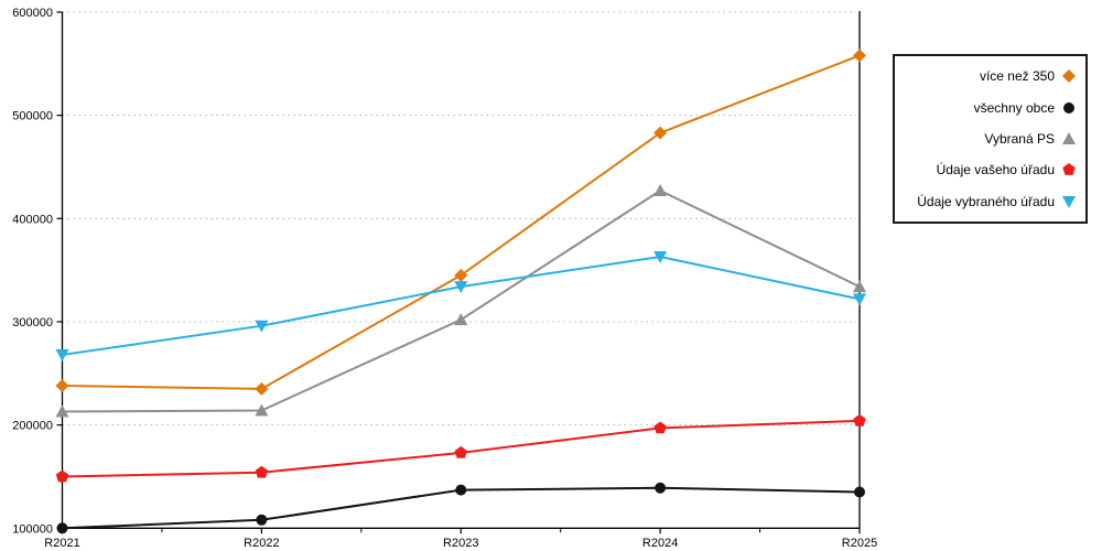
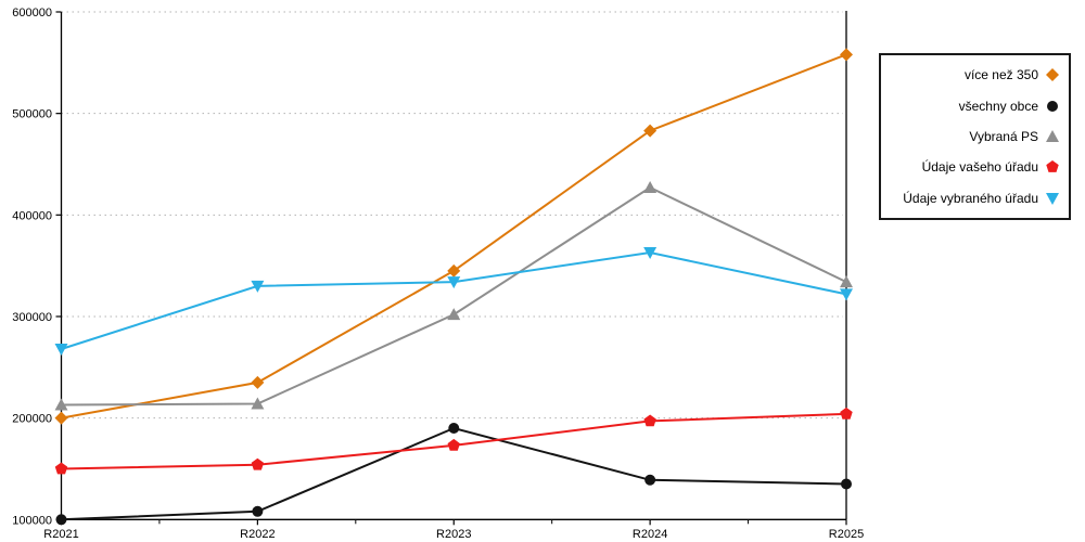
více než 350/R2021: 240000 -> 200000
Údaje vybraného úřadu/R2022: 300000 -> 330000
všechny obce/R2023: 140000 -> 190000
